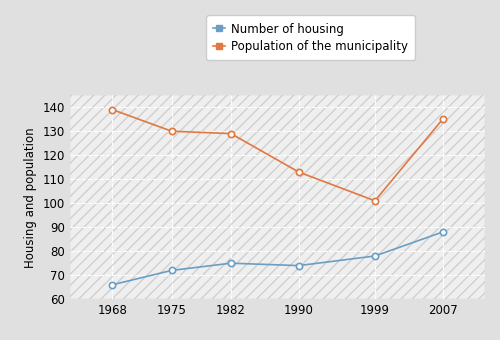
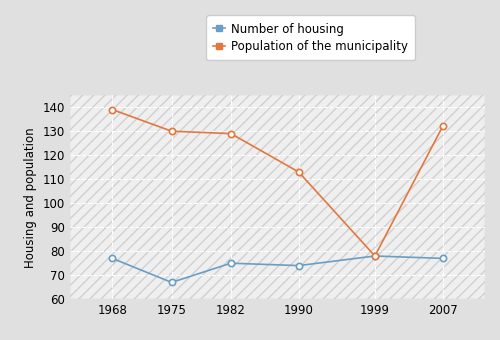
Number of housing/1968: 66 -> 77
Number of housing/1975: 72 -> 67
Population of the municipality/1999: 101 -> 78
Number of housing/2007: 88 -> 77
Population of the municipality/2007: 135 -> 132
